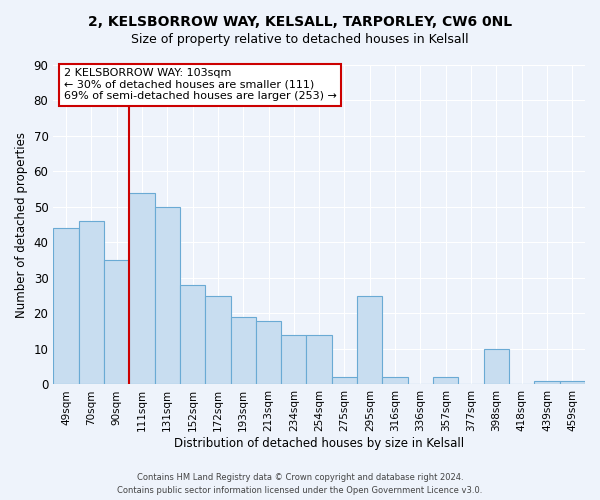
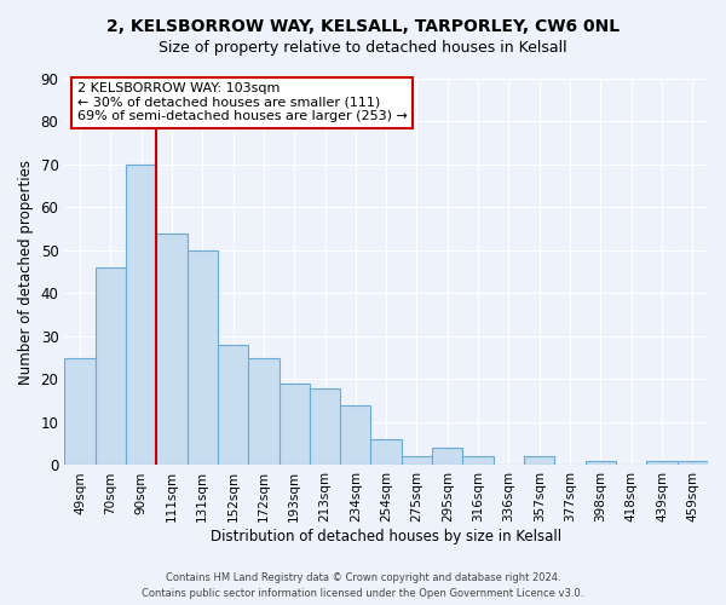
49sqm: 44 -> 25
90sqm: 35 -> 70
254sqm: 14 -> 6
295sqm: 25 -> 4
398sqm: 10 -> 1
